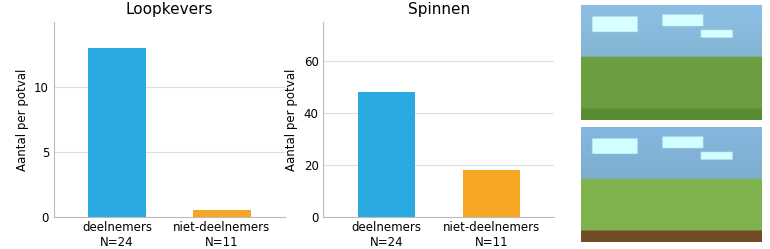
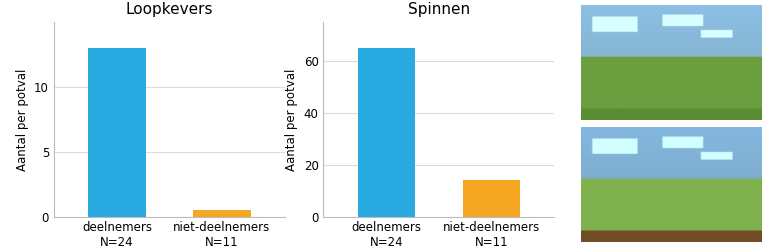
Spinnen/deelnemers N=24: 48 -> 65
Spinnen/niet-deelnemers N=11: 18 -> 14
